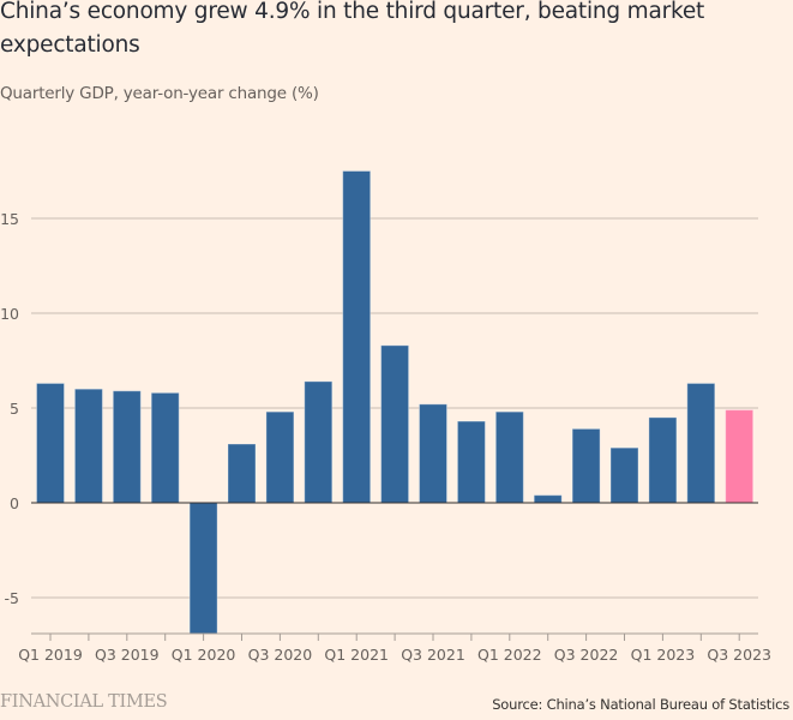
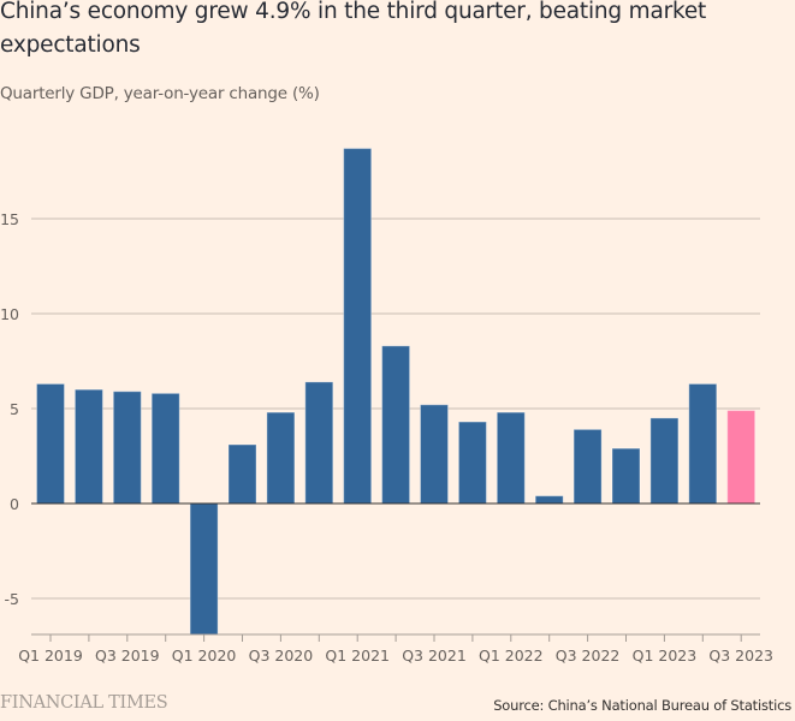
Q1 2021: 17.5 -> 18.7
